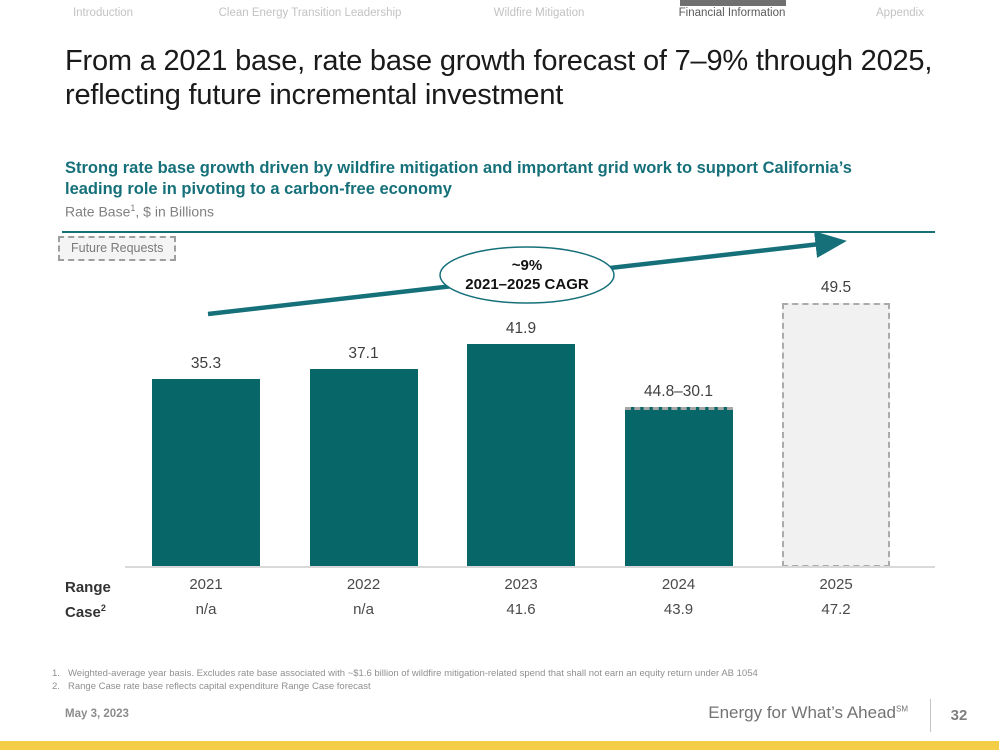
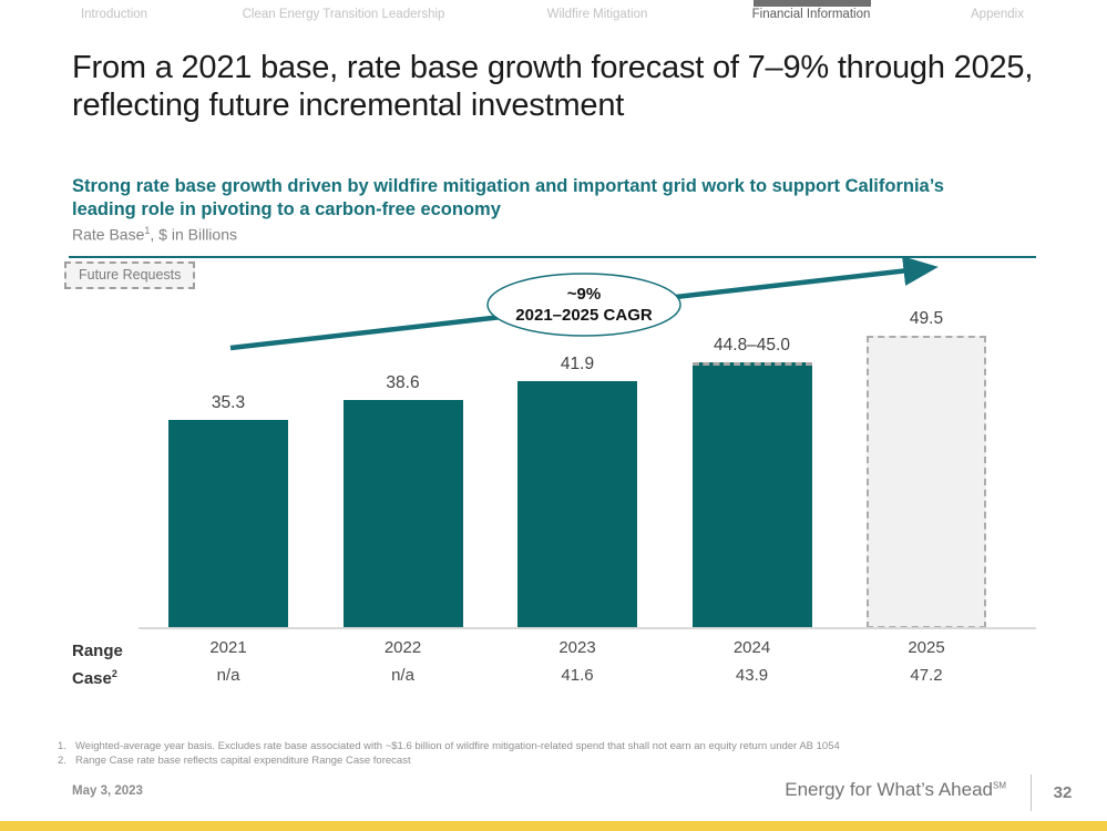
2022: 37.1 -> 38.6
2024: 30.1 -> 45.0
